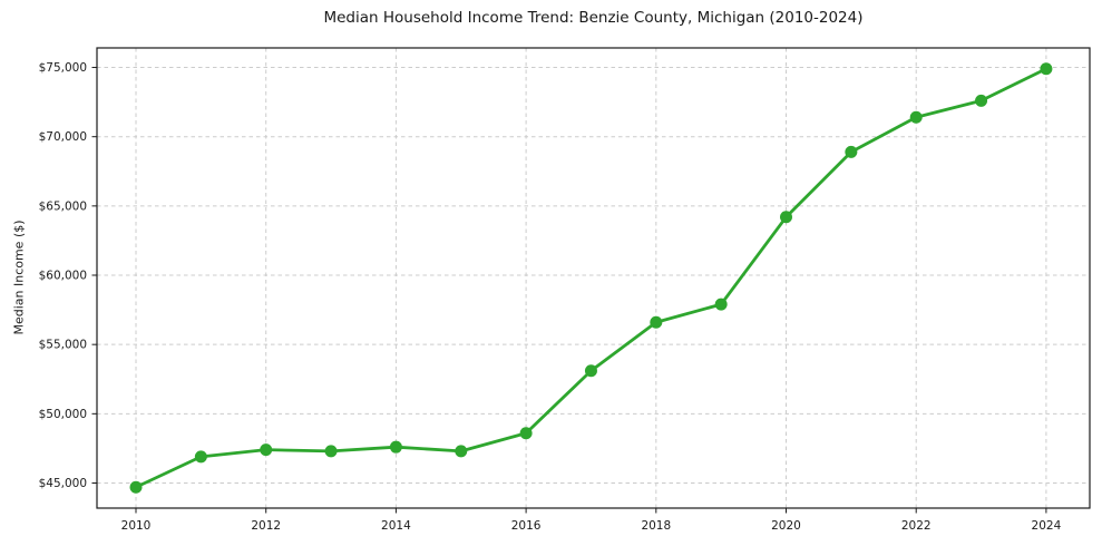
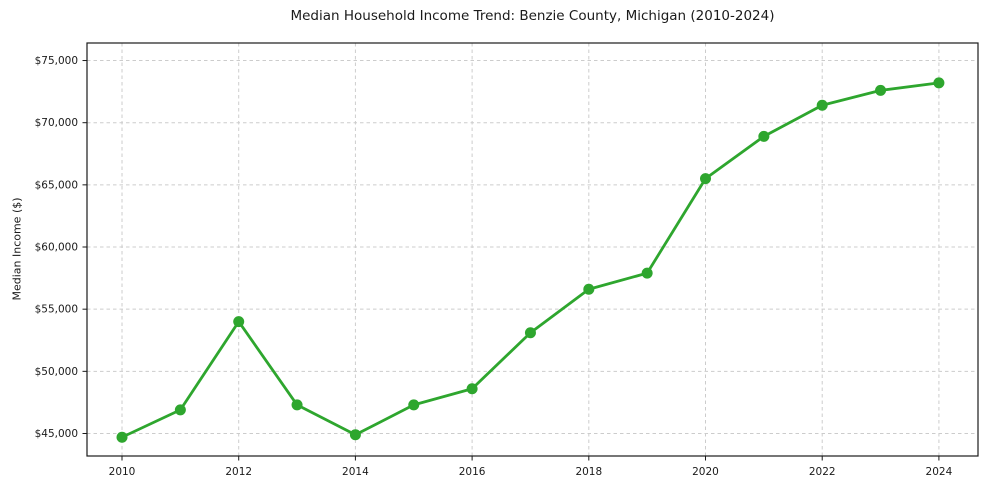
2012: $47400 -> $54000
2014: $47600 -> $44900
2020: $64200 -> $65500
2024: $74900 -> $73200
